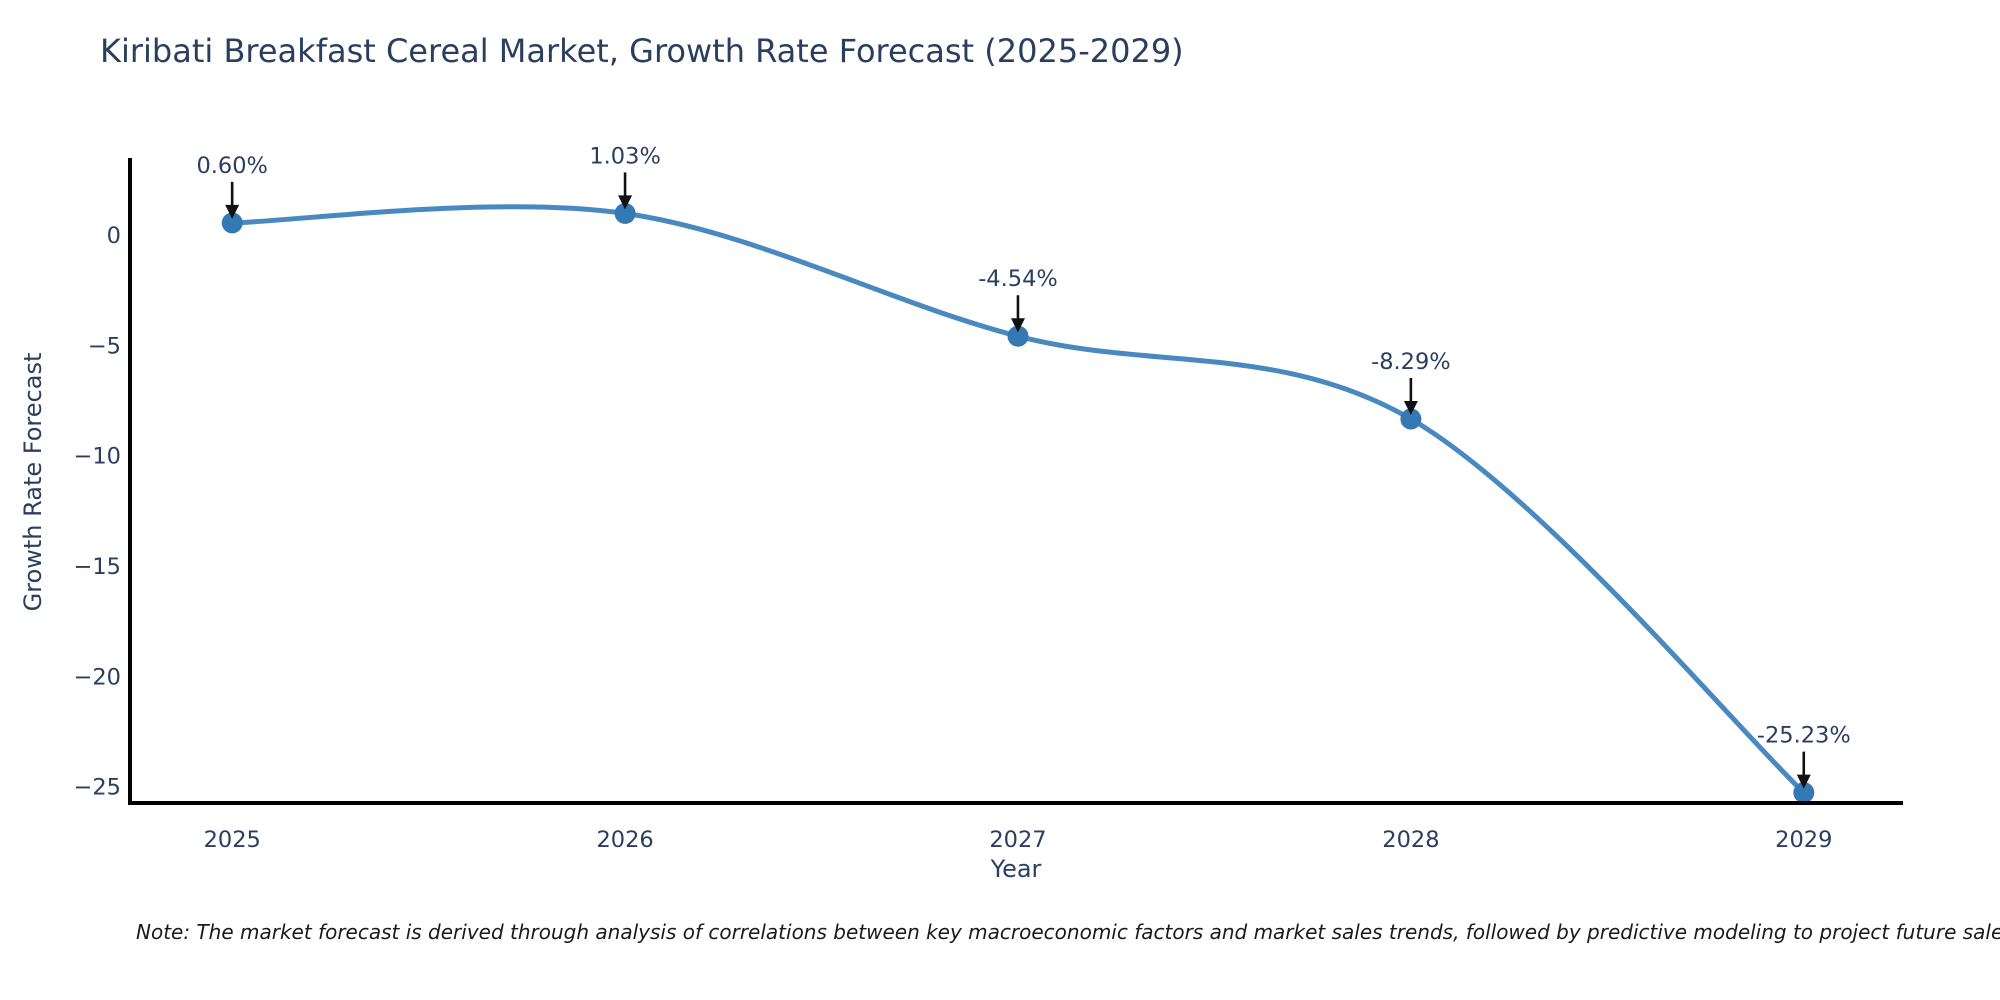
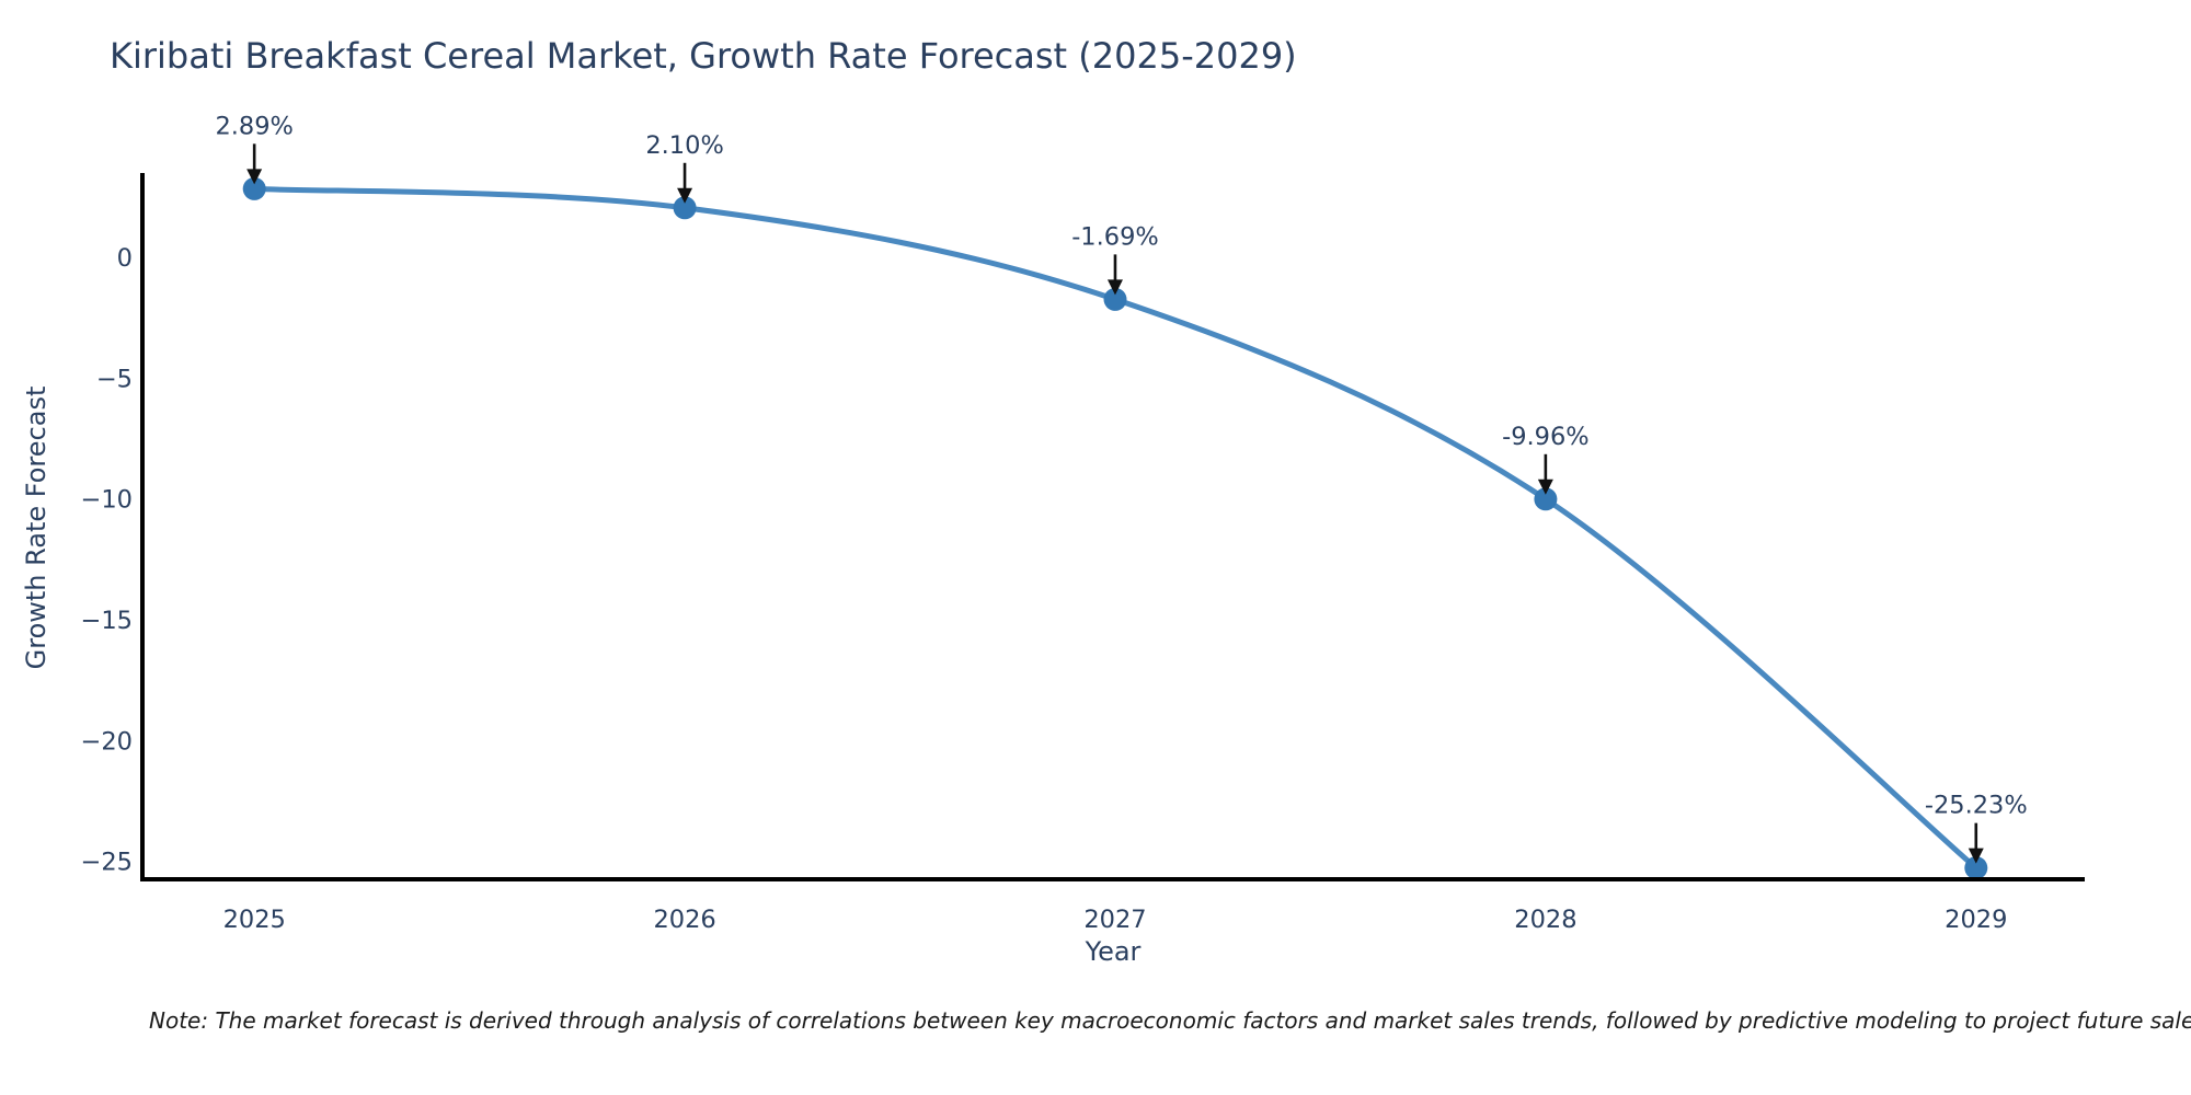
2025: 0.60% -> 2.89%
2026: 1.03% -> 2.10%
2027: -4.54% -> -1.69%
2028: -8.29% -> -9.96%
